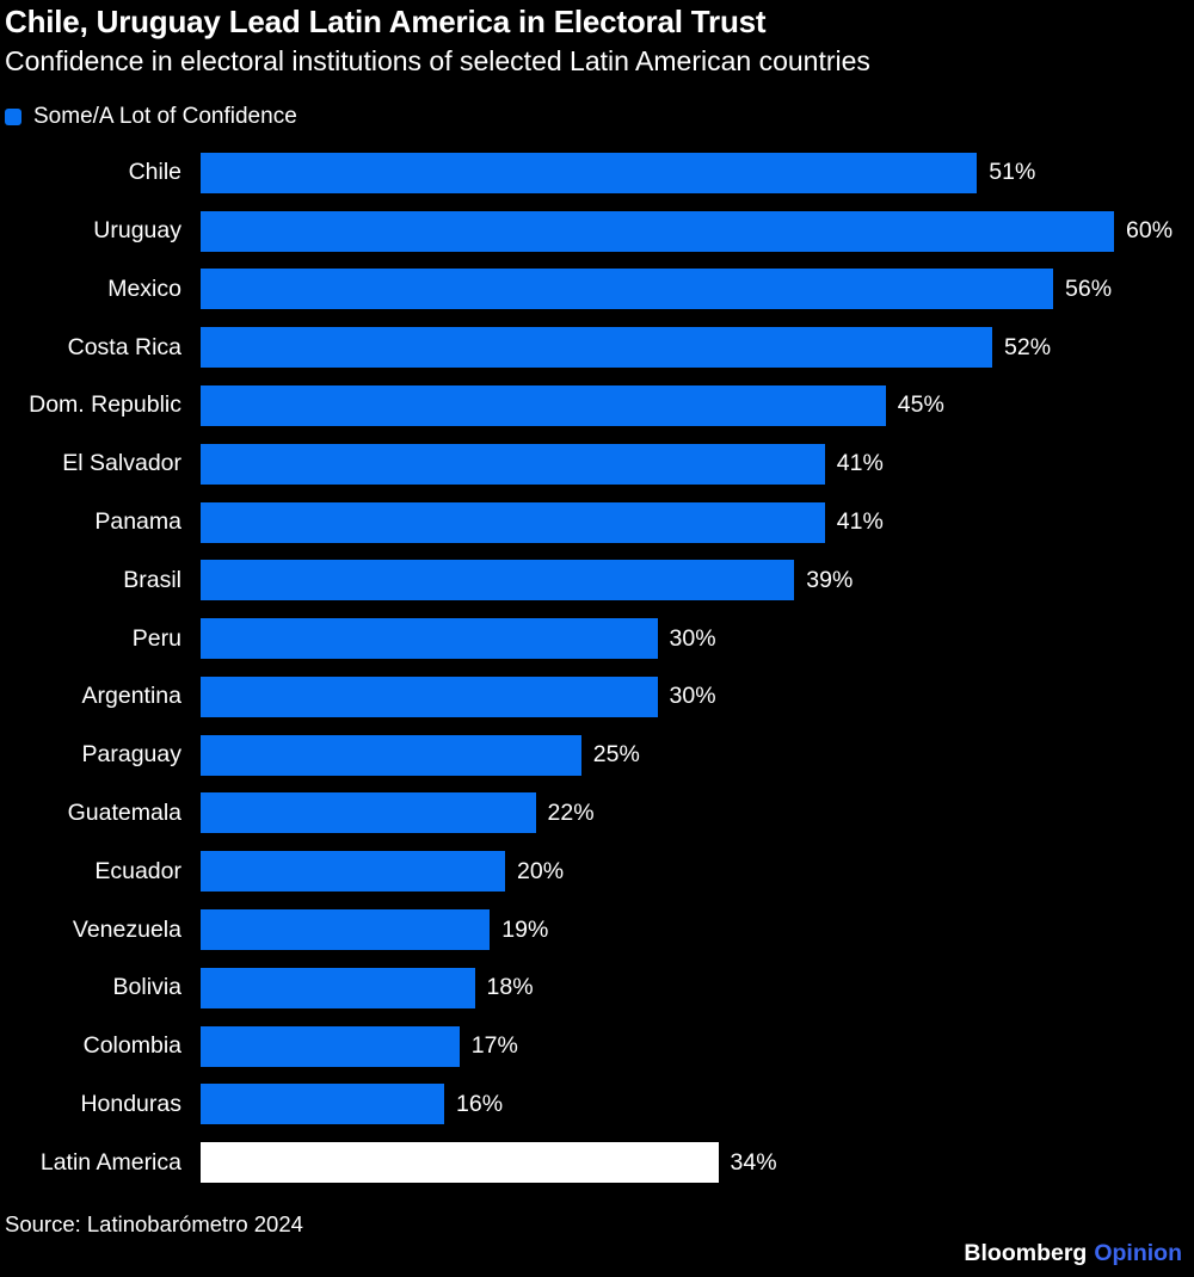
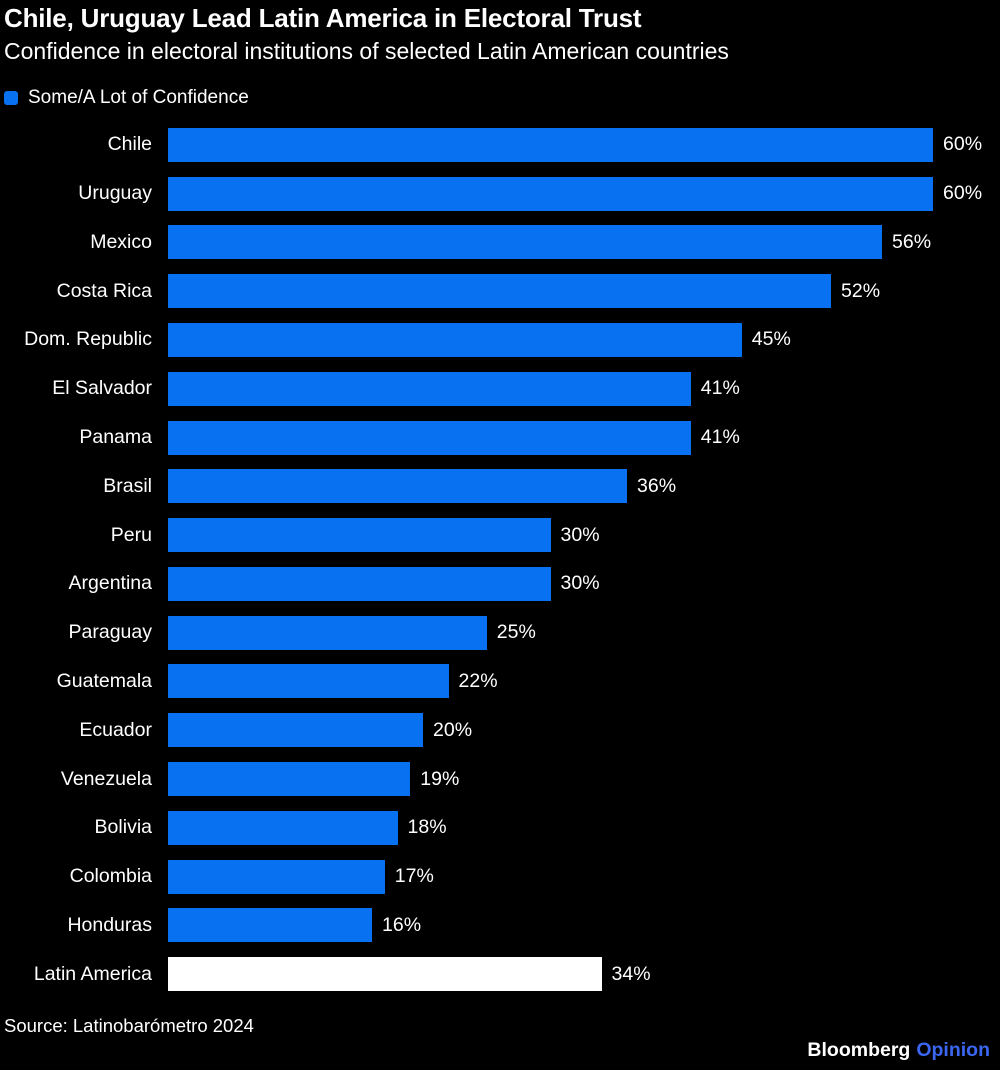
Chile: 51% -> 60%
Brasil: 39% -> 36%
